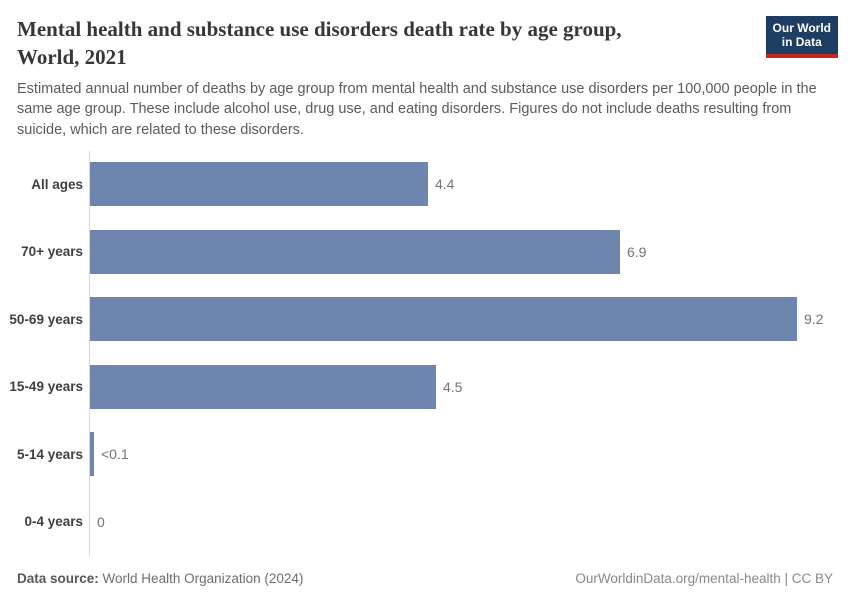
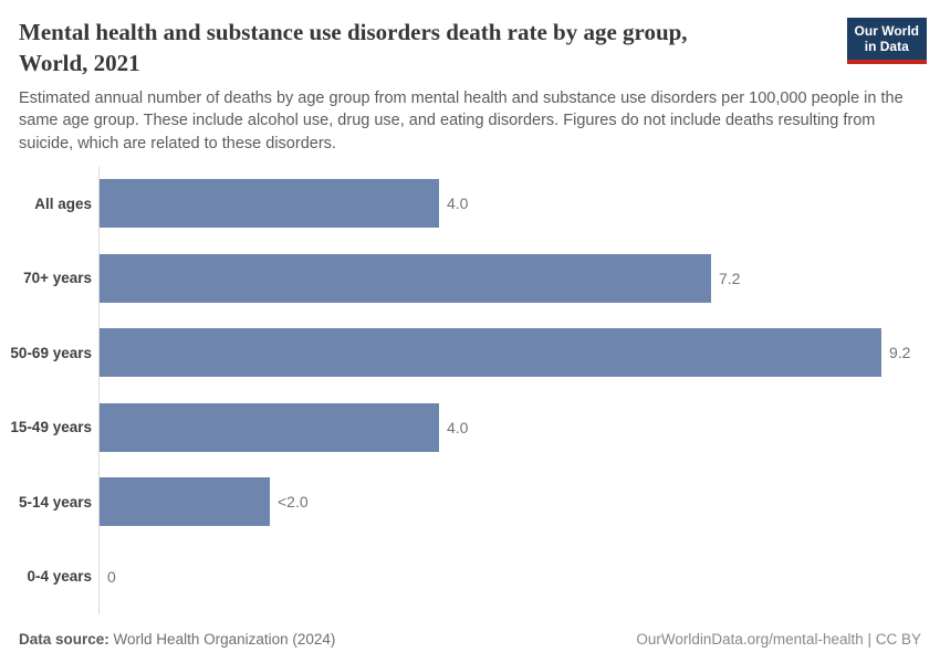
All ages: 4.4 -> 4.0
70+ years: 6.9 -> 7.2
15-49 years: 4.5 -> 4.0
5-14 years: 0.1 -> 2.0
